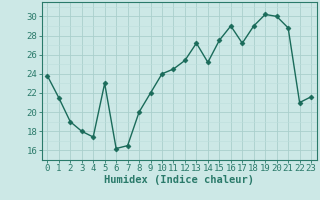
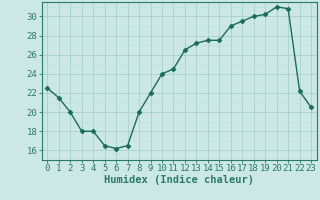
0: 23.8 -> 22.5
2: 19.0 -> 20.0
4: 17.4 -> 18.0
5: 23.0 -> 16.5
12: 25.4 -> 26.5
14: 25.2 -> 27.5
17: 27.2 -> 29.5
18: 29.0 -> 30.0
20: 30.0 -> 31.0
21: 28.8 -> 30.8
22: 21.0 -> 22.2
23: 21.6 -> 20.5
